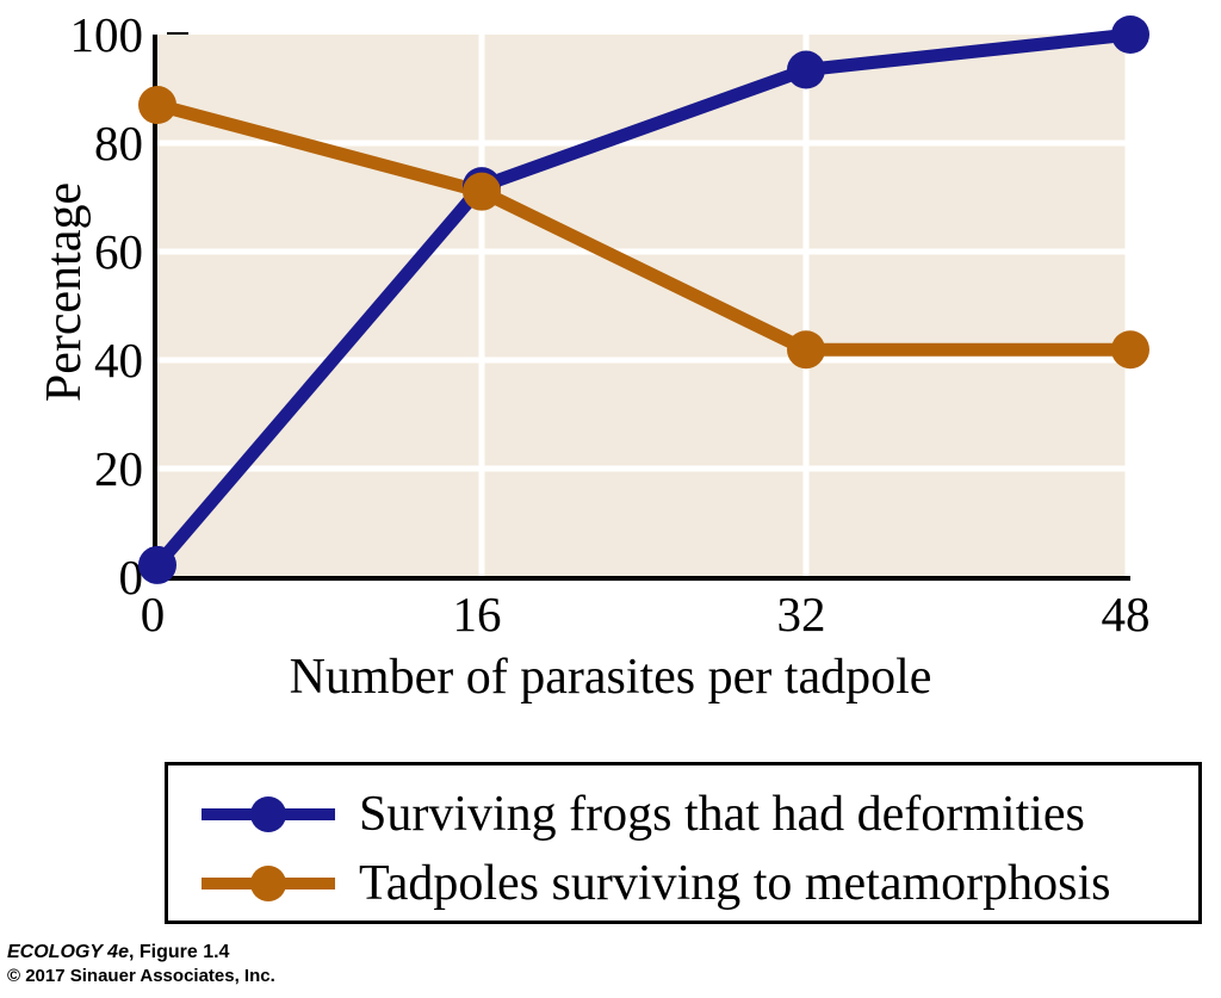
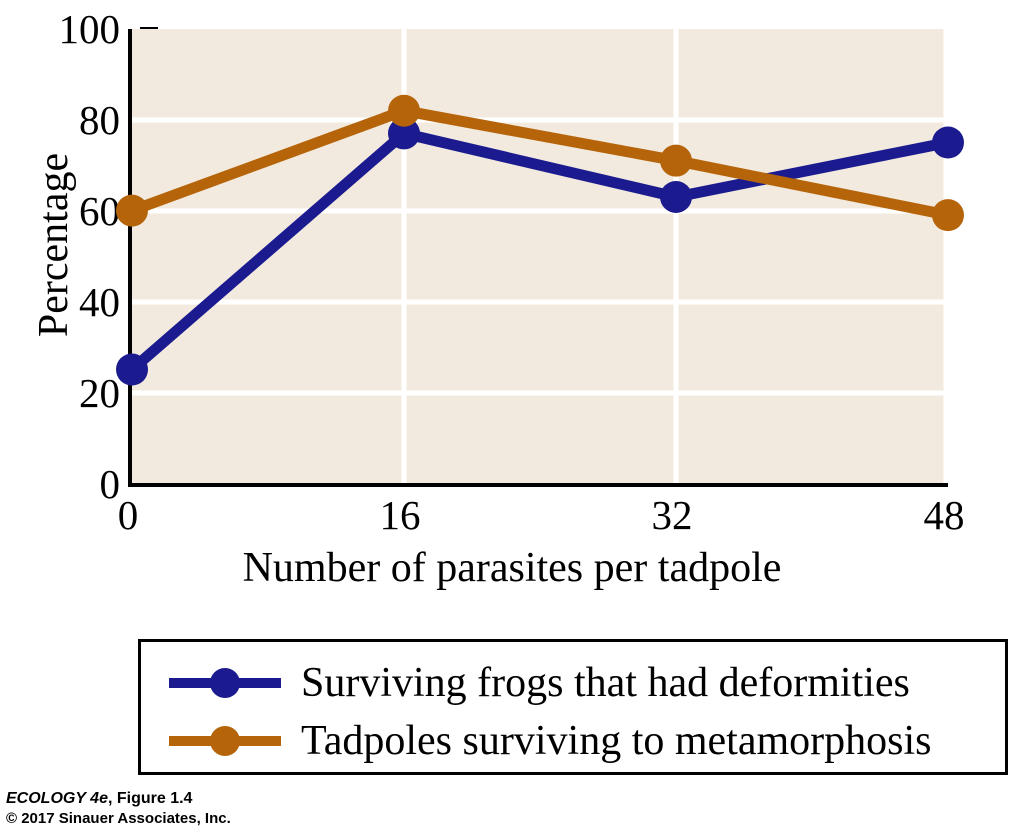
Surviving frogs that had deformities/0: 2 -> 25
Tadpoles surviving to metamorphosis/0: 87 -> 60
Surviving frogs that had deformities/16: 72 -> 77
Tadpoles surviving to metamorphosis/16: 71 -> 82
Surviving frogs that had deformities/32: 94 -> 63
Tadpoles surviving to metamorphosis/32: 42 -> 71
Surviving frogs that had deformities/48: 100 -> 75
Tadpoles surviving to metamorphosis/48: 42 -> 59
